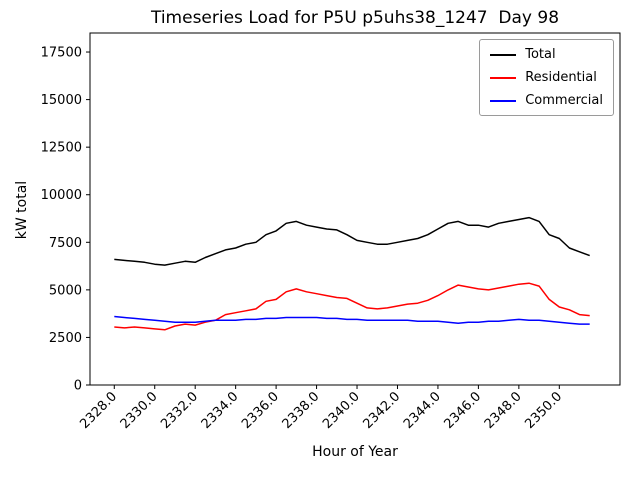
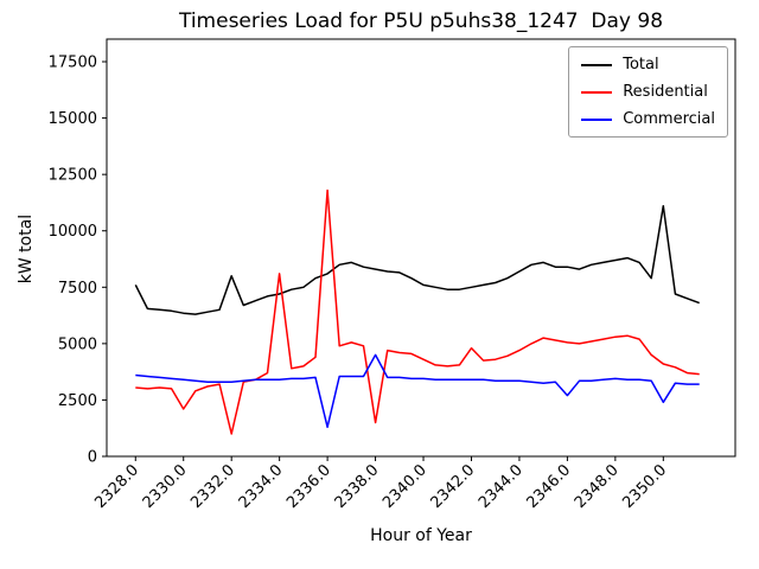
Total/2328.0: 6600 -> 7600
Residential/2330.0: 3000 -> 2100
Total/2332.0: 6400 -> 8000
Residential/2332.0: 3200 -> 1000
Residential/2334.0: 3800 -> 8100
Residential/2336.0: 4500 -> 11800
Commercial/2336.0: 3500 -> 1300
Residential/2338.0: 4800 -> 1500
Commercial/2338.0: 3600 -> 4500
Residential/2342.0: 4200 -> 4800
Commercial/2346.0: 3300 -> 2700
Total/2350.0: 7700 -> 11100
Commercial/2350.0: 3300 -> 2400
